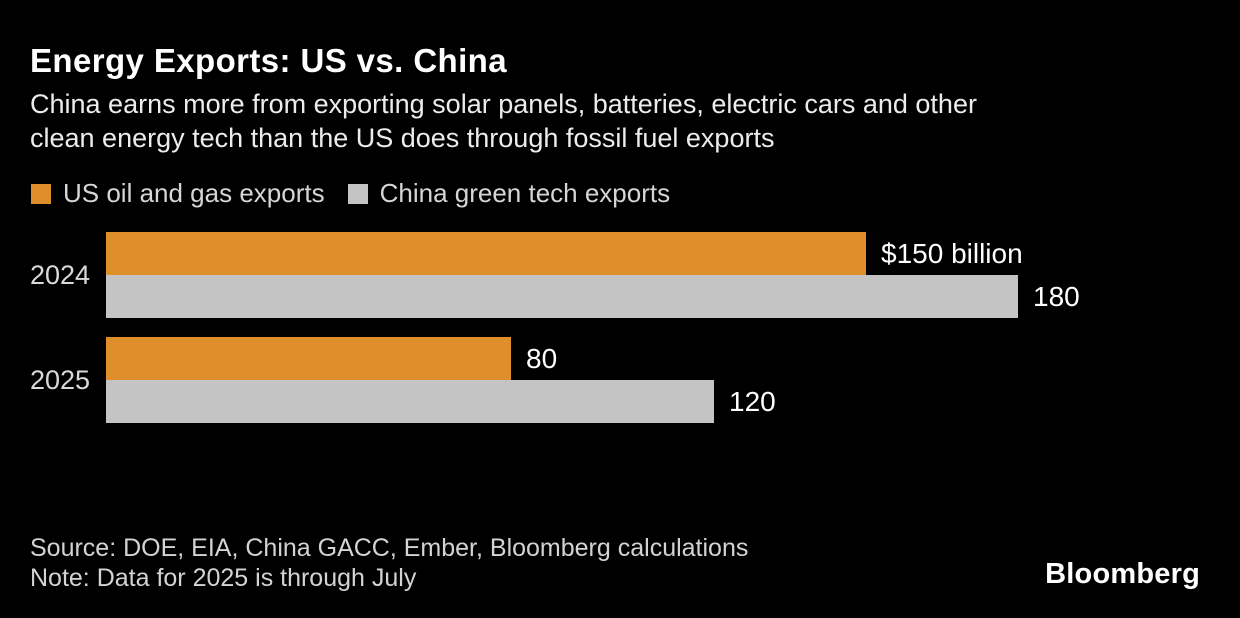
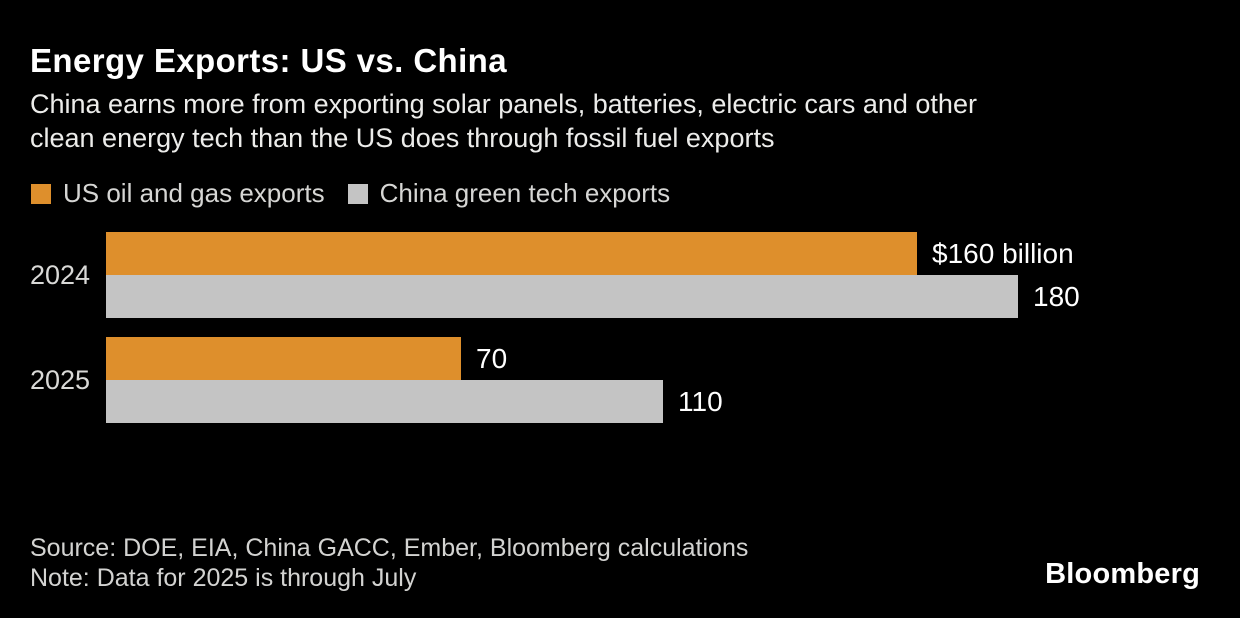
US oil and gas exports/2024: $150 -> $160
US oil and gas exports/2025: 80 -> 70
China green tech exports/2025: 120 -> 110
